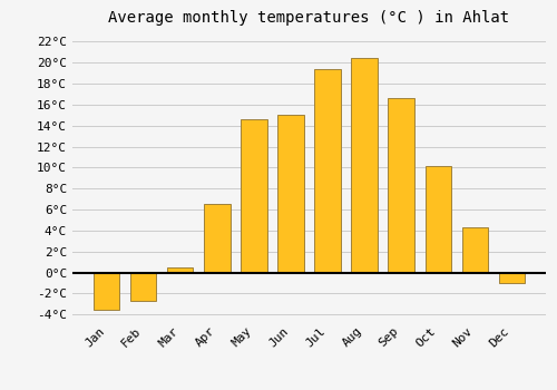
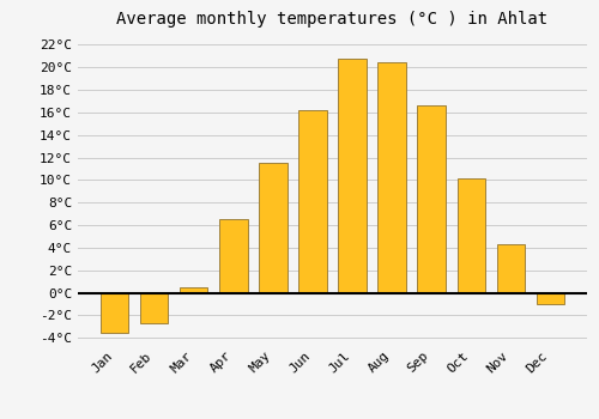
May: 14.6°C -> 11.5°C
Jun: 15.0°C -> 16.2°C
Jul: 19.4°C -> 20.8°C
